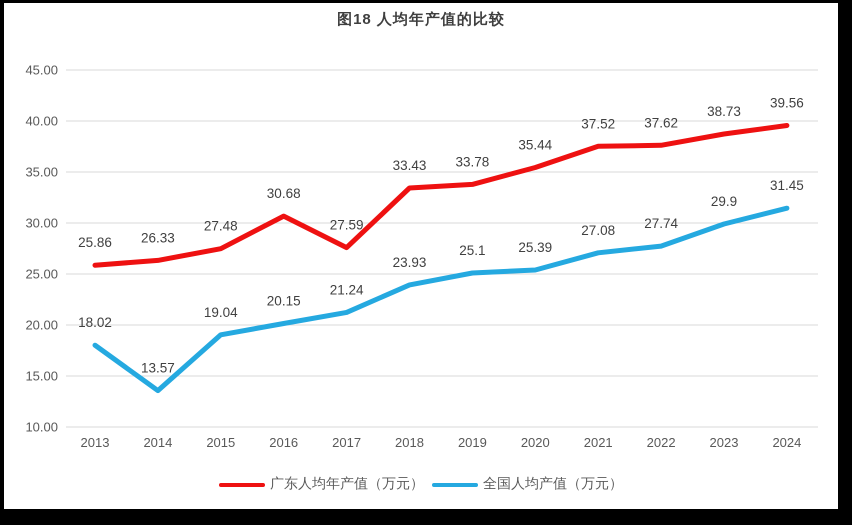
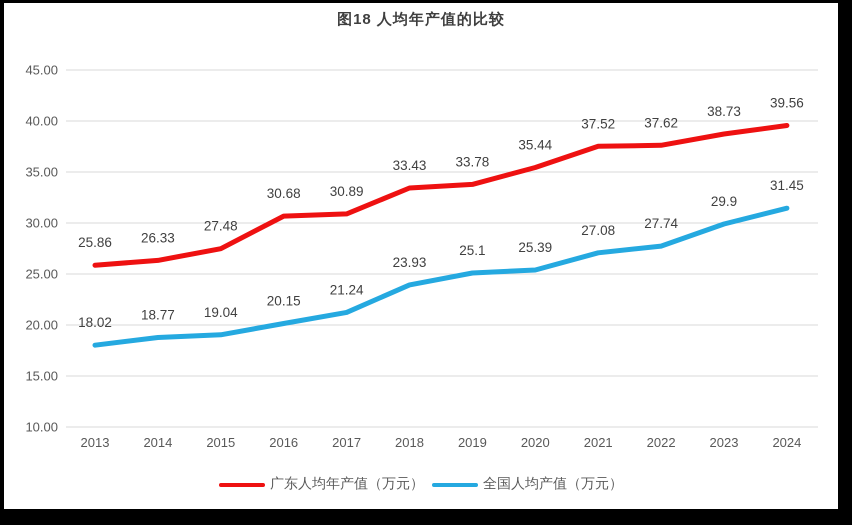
全国人均产值（万元）/2014: 13.57 -> 18.77
广东人均年产值（万元）/2017: 27.59 -> 30.89
